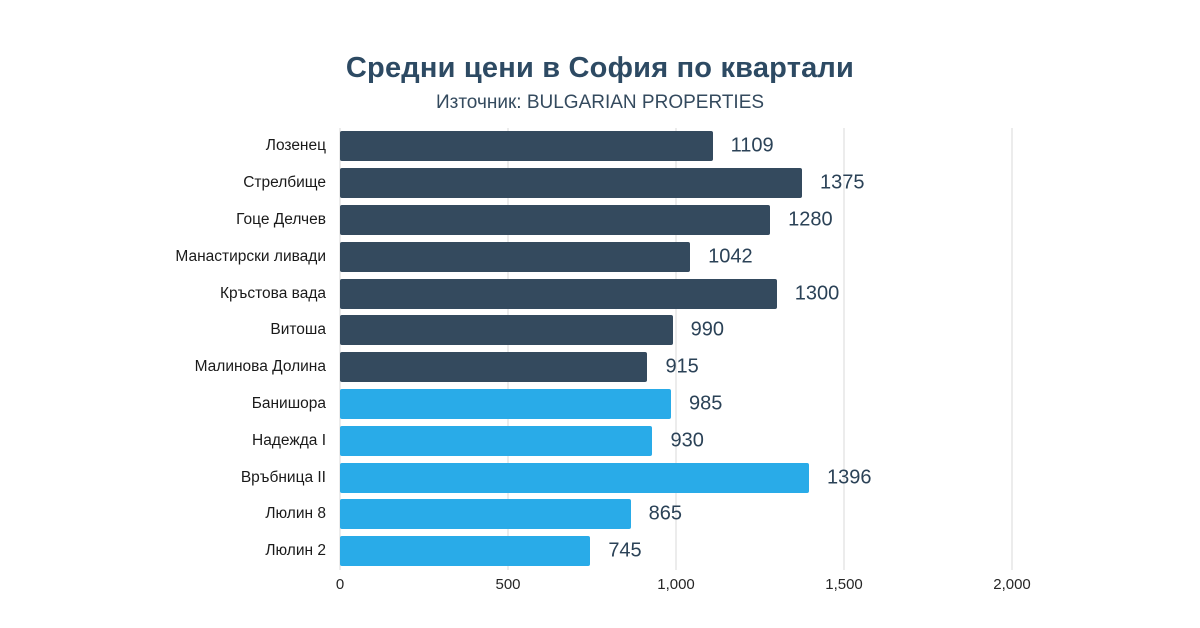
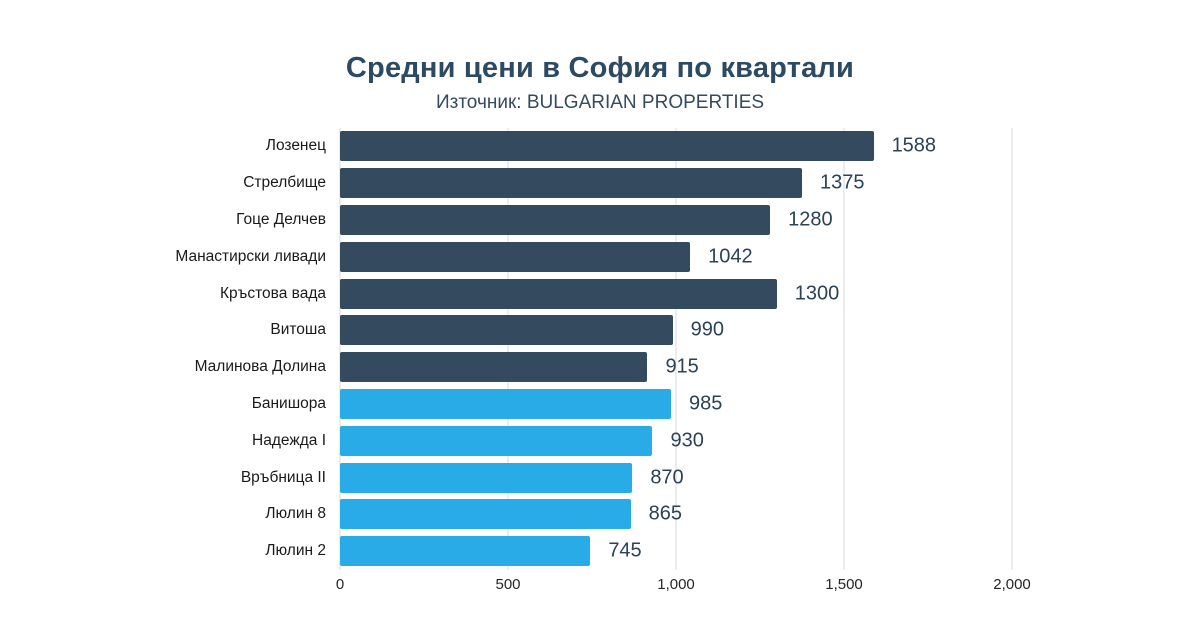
Лозенец: 1109 -> 1588
Връбница II: 1396 -> 870
